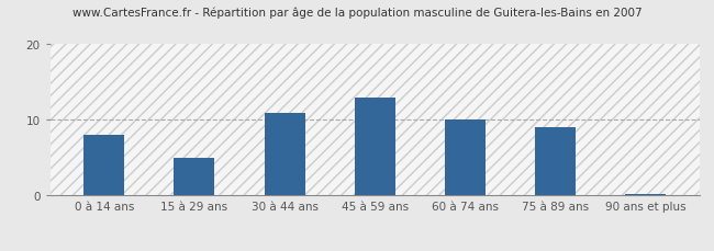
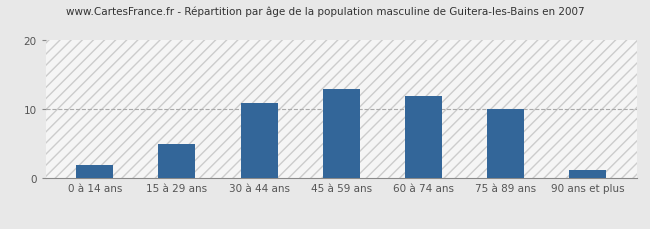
0 à 14 ans: 8.0 -> 2.0
60 à 74 ans: 10.0 -> 12.0
75 à 89 ans: 9.0 -> 10.0
90 ans et plus: 0.2 -> 1.2
